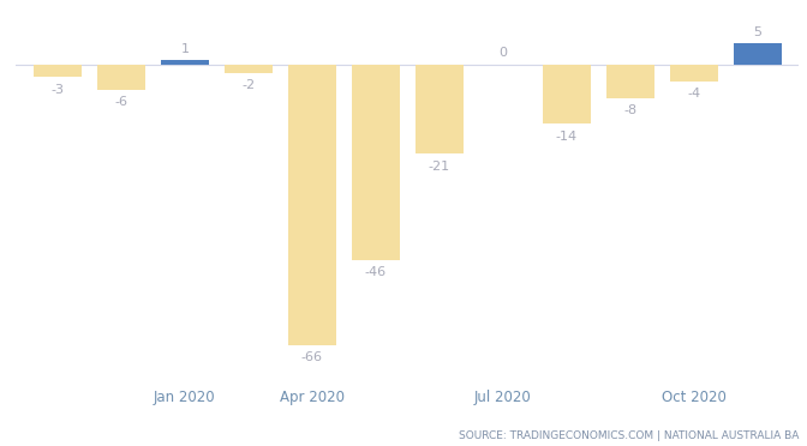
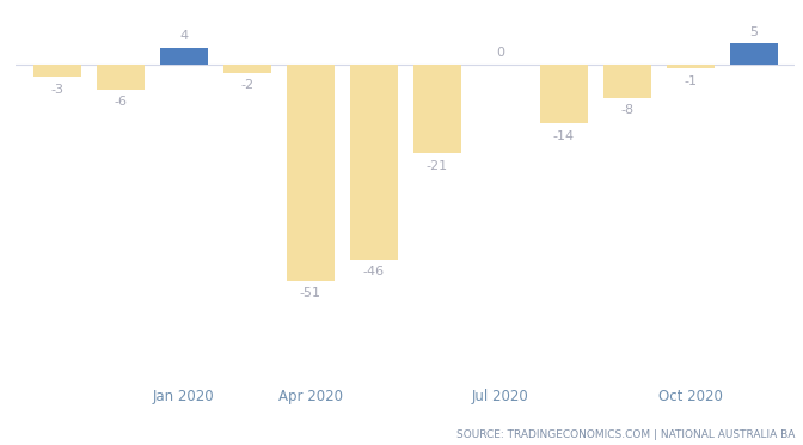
Jan 2020: 1 -> 4
Apr 2020: -66 -> -51
Oct 2020: -4 -> -1
